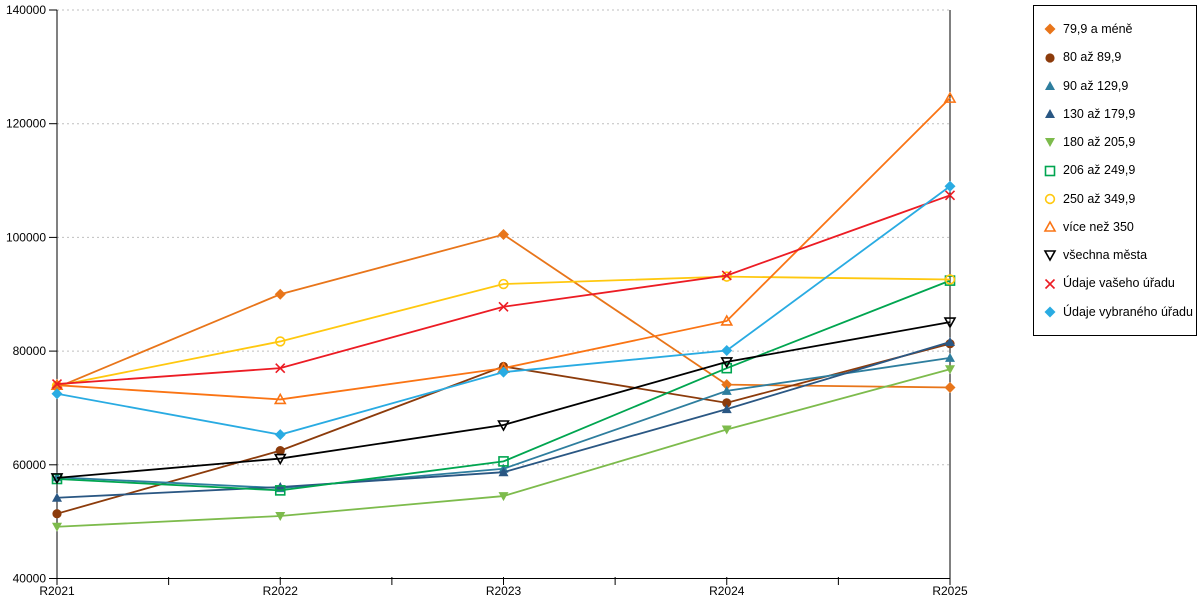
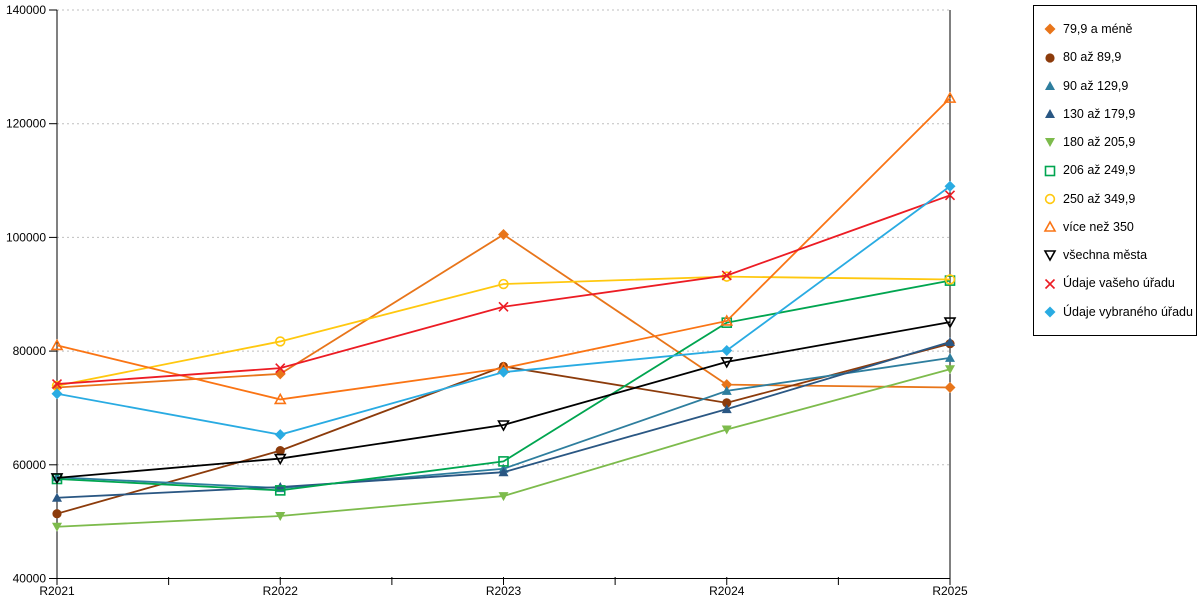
více než 350/R2021: 74000 -> 81000
79,9 a méně/R2022: 90000 -> 76000
206 až 249,9/R2024: 77000 -> 85000
